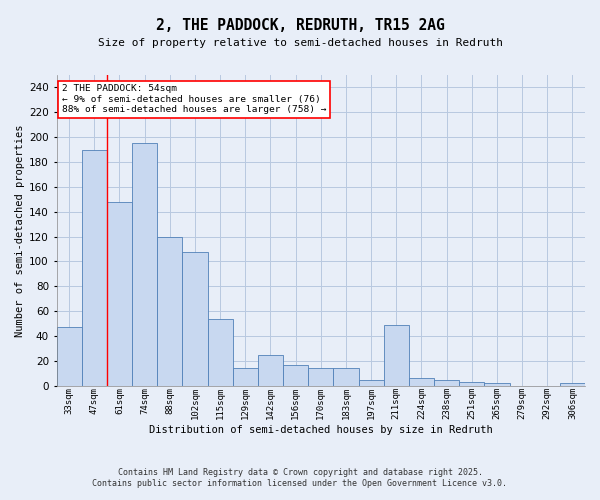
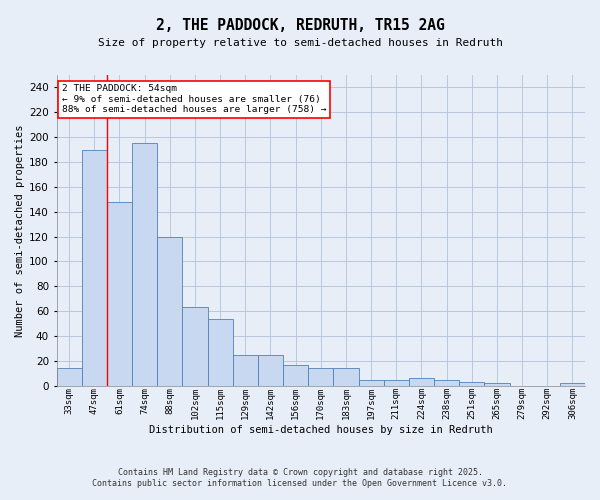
33sqm: 47 -> 14
102sqm: 108 -> 63
129sqm: 14 -> 25
211sqm: 49 -> 5
